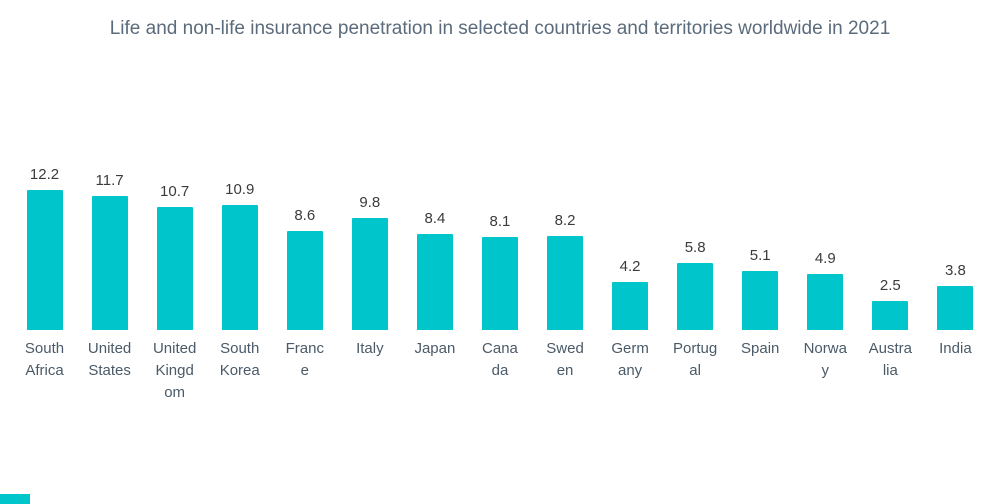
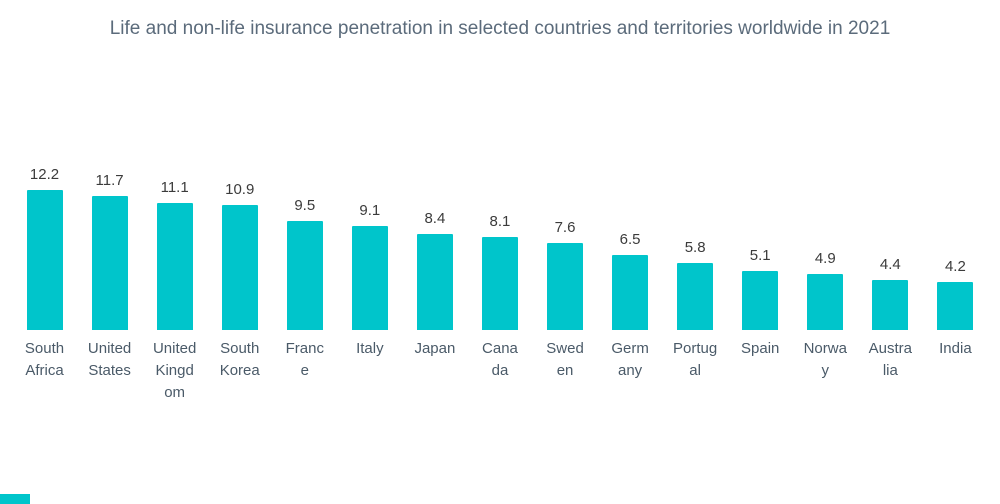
United Kingdom: 10.7 -> 11.1
France: 8.6 -> 9.5
Italy: 9.8 -> 9.1
Sweden: 8.2 -> 7.6
Germany: 4.2 -> 6.5
Australia: 2.5 -> 4.4
India: 3.8 -> 4.2
